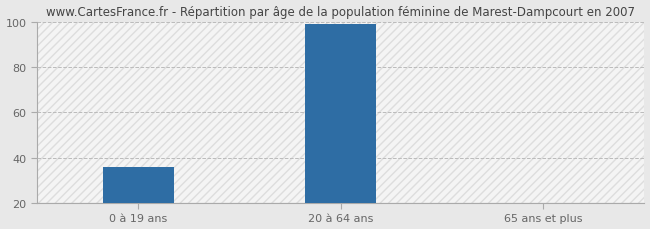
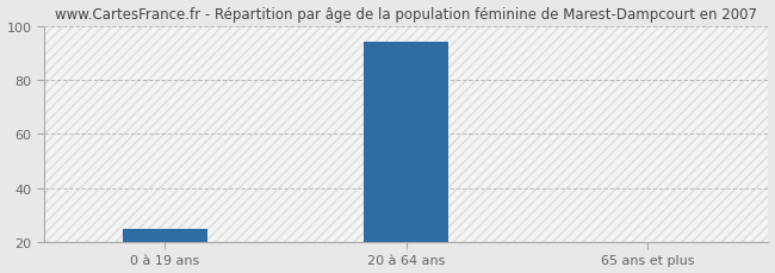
0 à 19 ans: 36 -> 25
20 à 64 ans: 99 -> 94
